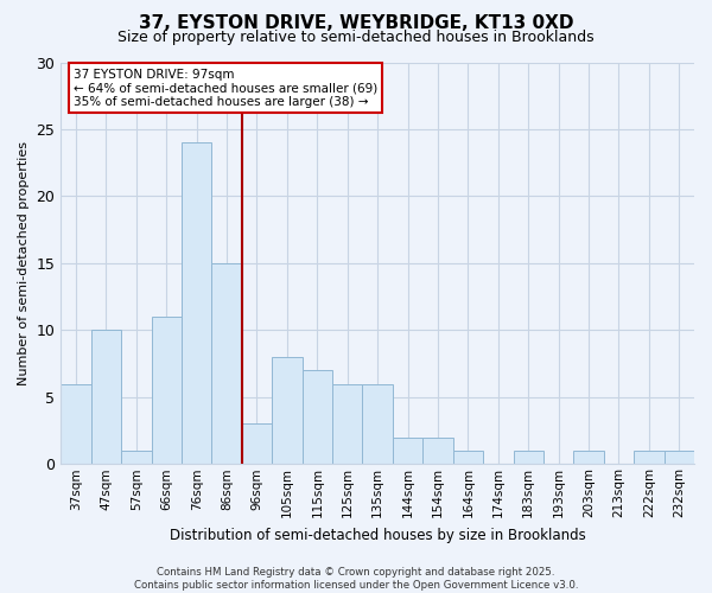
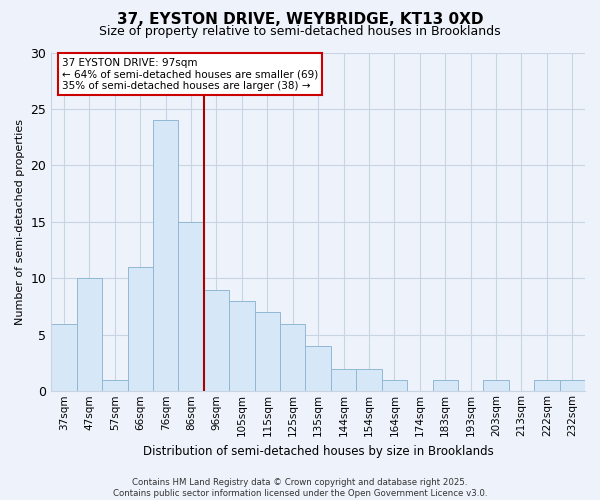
96sqm: 3 -> 9
135sqm: 6 -> 4
